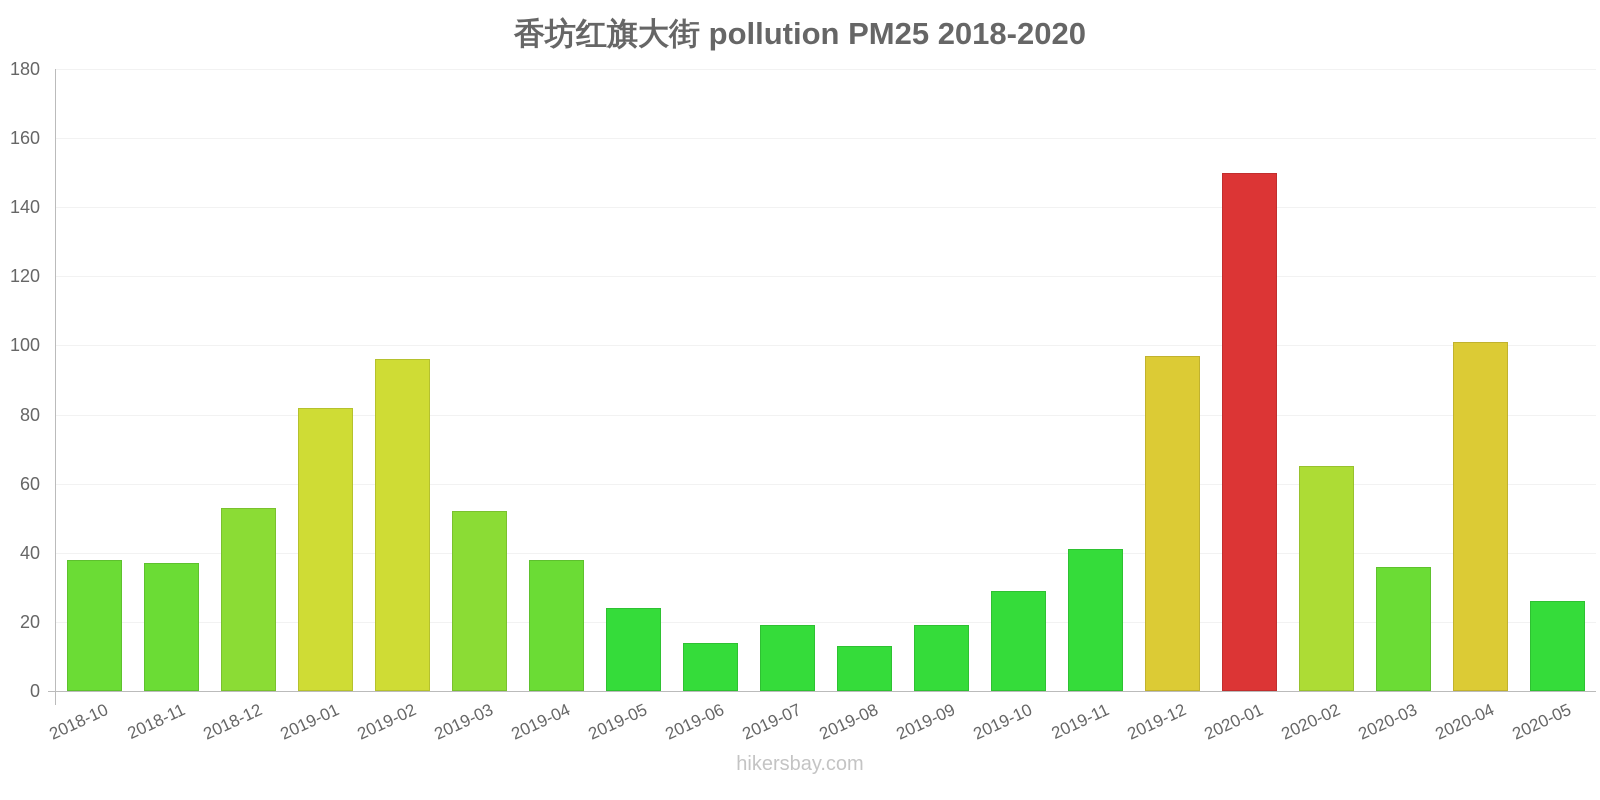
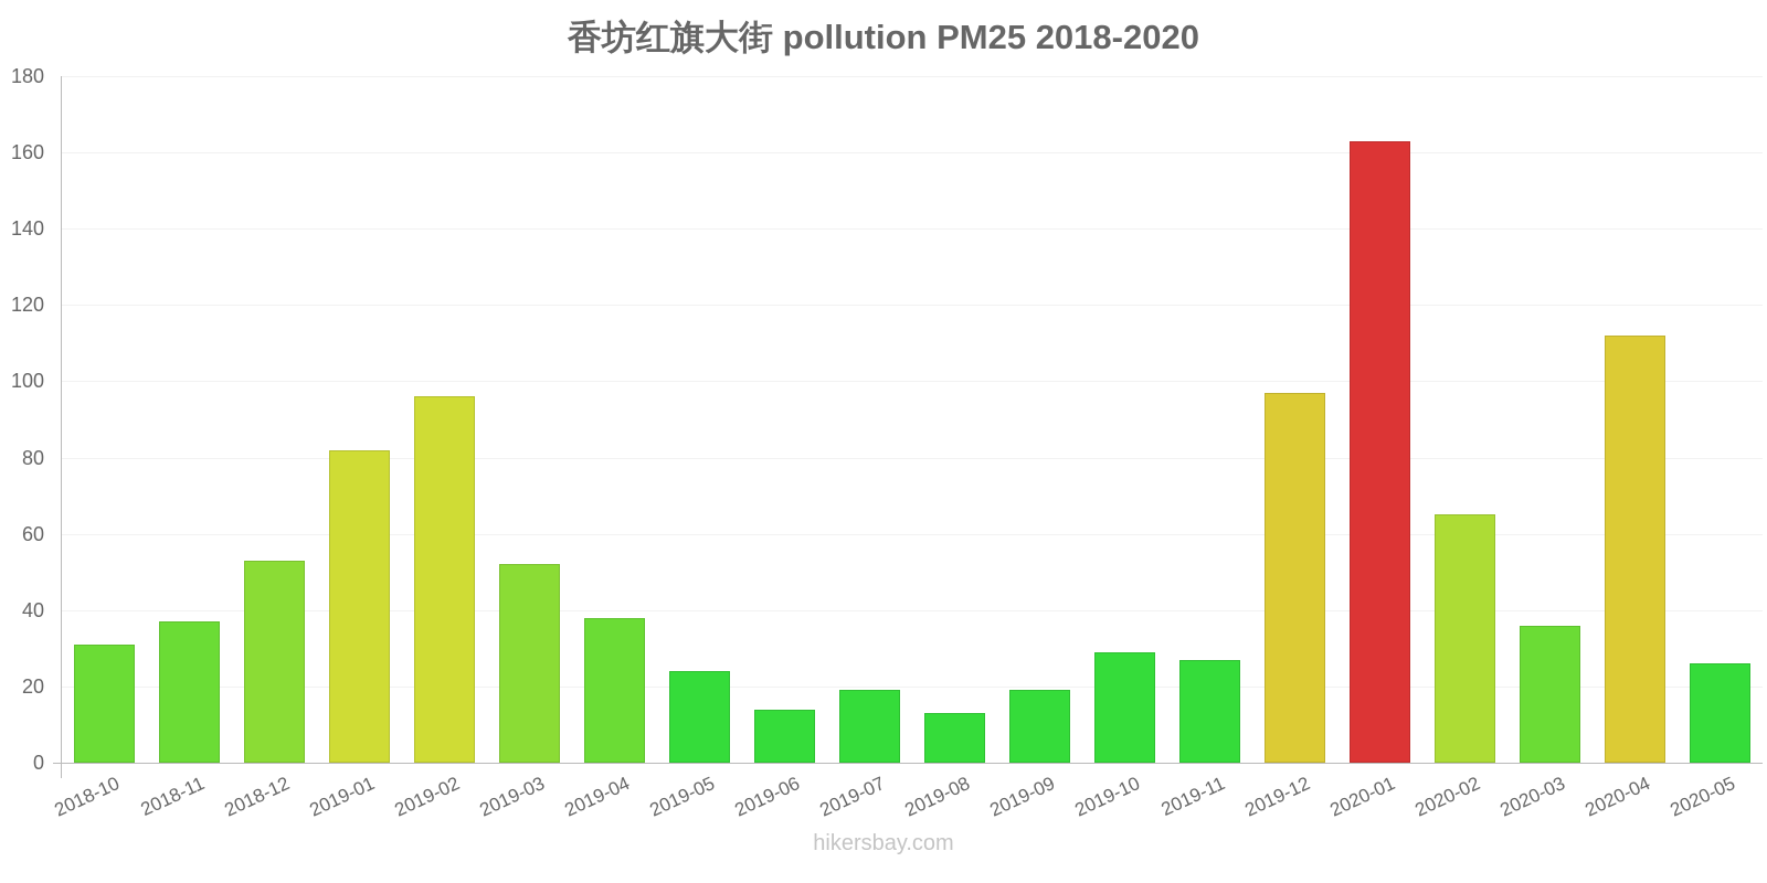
2018-10: 38 -> 31
2019-11: 41 -> 27
2020-01: 150 -> 163
2020-04: 101 -> 112
